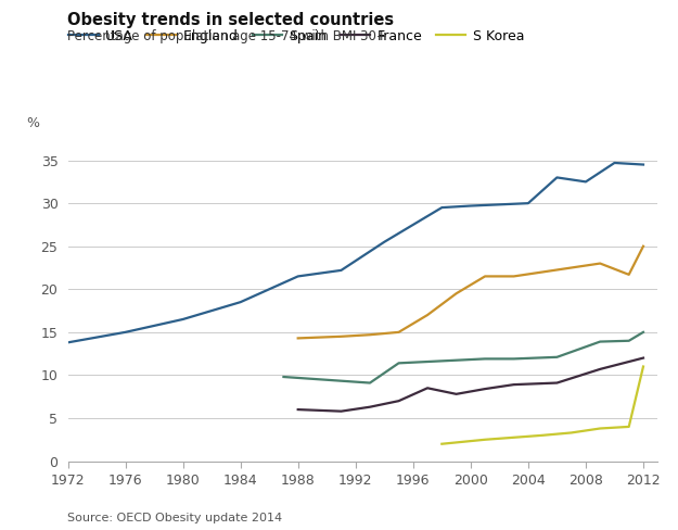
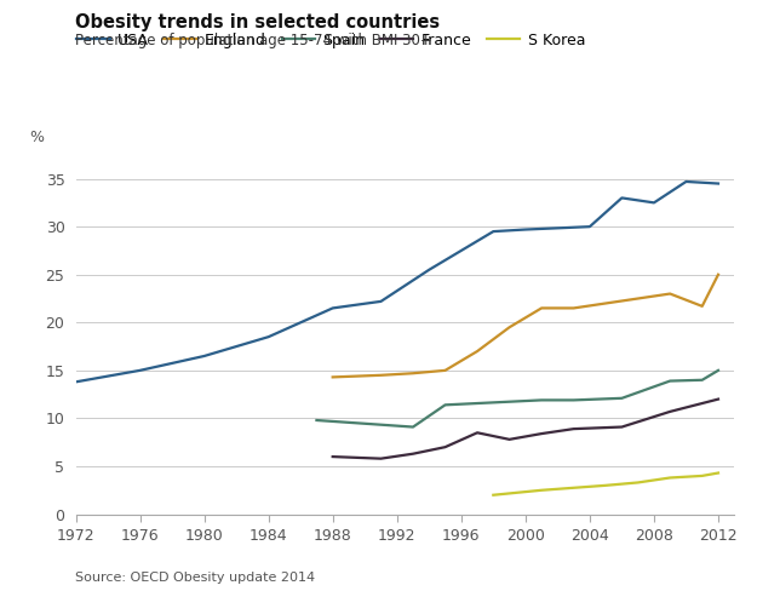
S Korea/2012: 11.0 -> 4.3
